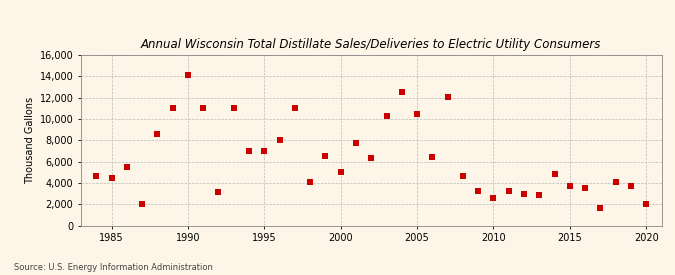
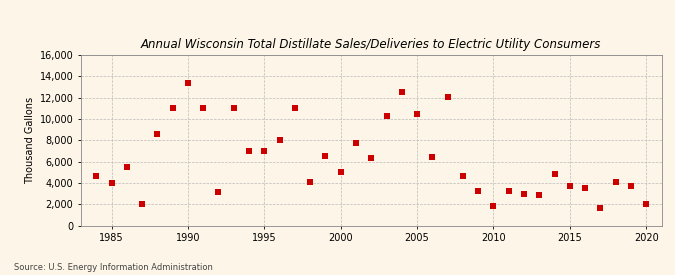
1985: 4,500 -> 4,000
1990: 14,100 -> 13,400
2010: 2,600 -> 1,800
